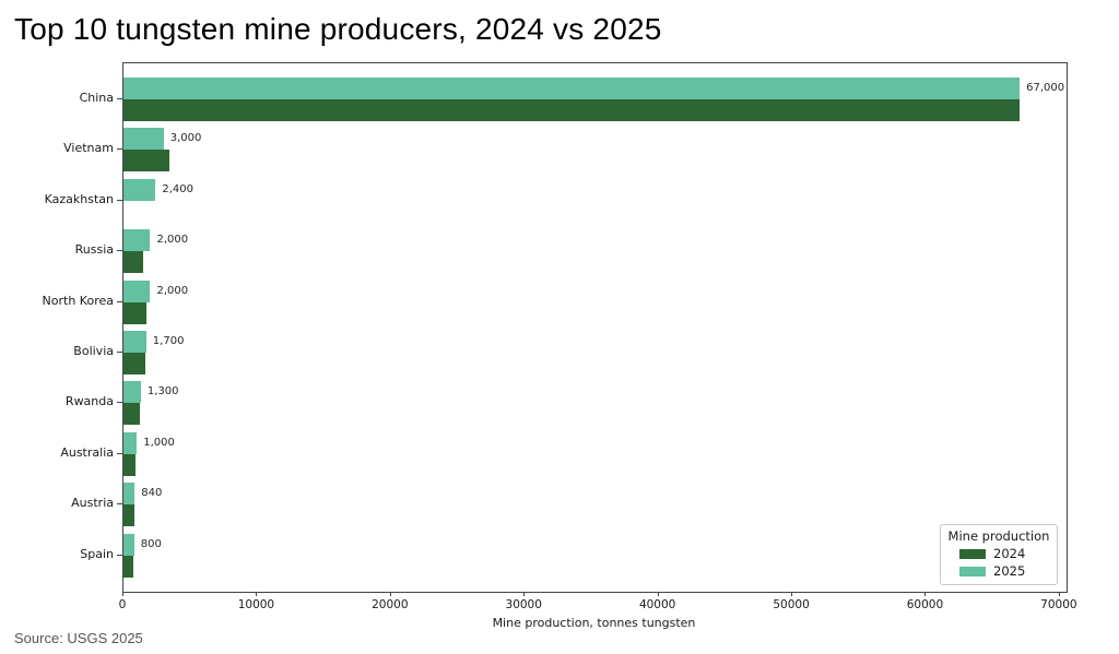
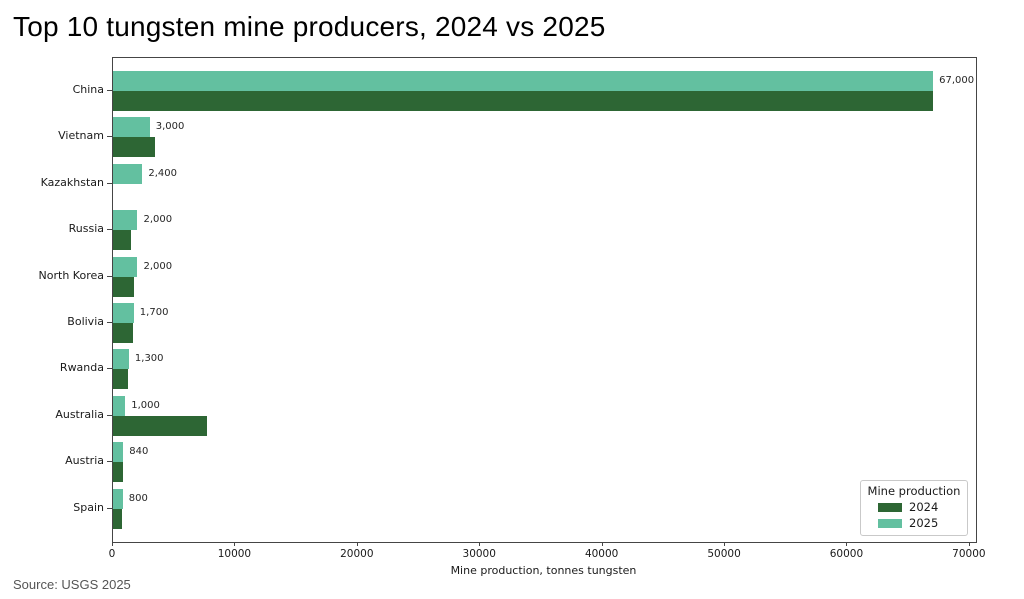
2024/Australia: 900 -> 7700
